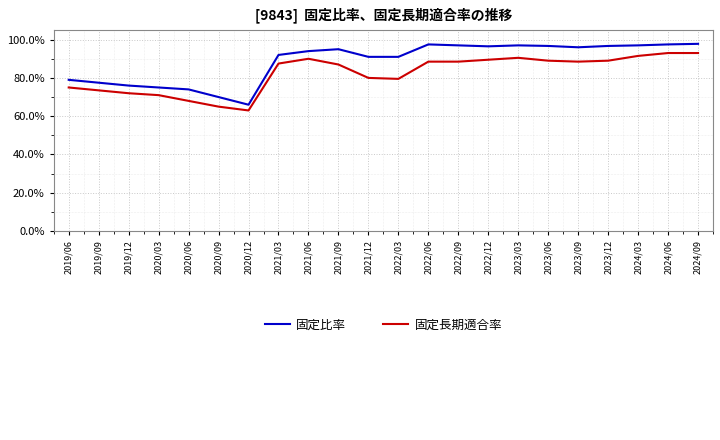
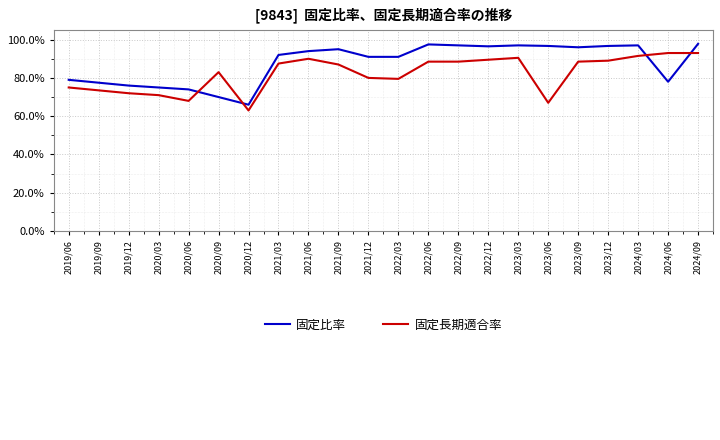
固定長期適合率/2020/09: 65% -> 83%
固定長期適合率/2023/06: 89% -> 67%
固定比率/2024/06: 97% -> 78%
